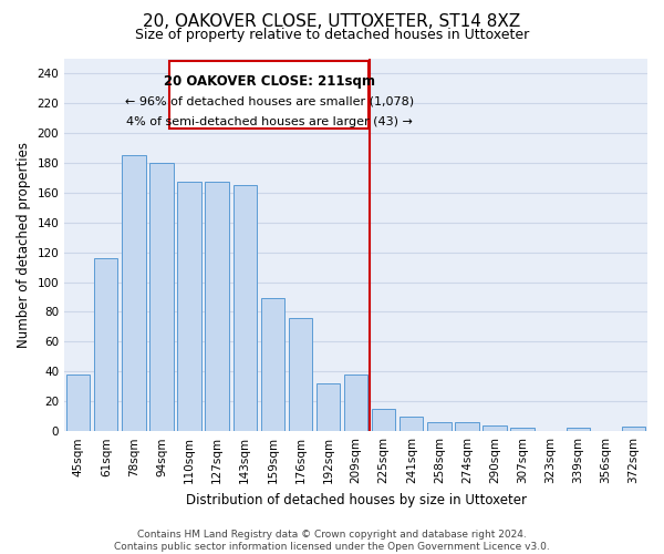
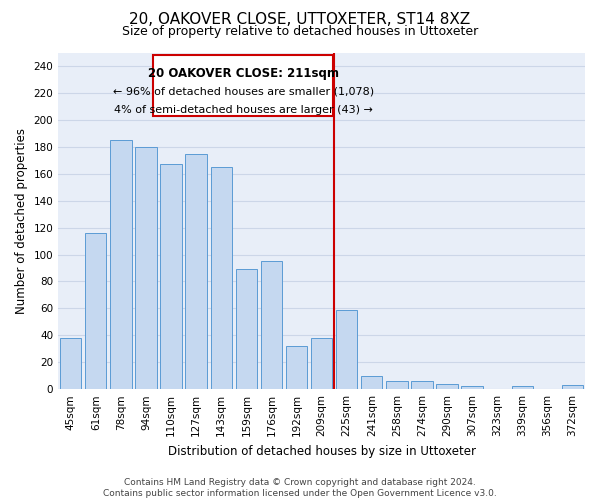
127sqm: 167 -> 175
176sqm: 76 -> 95
225sqm: 15 -> 59
